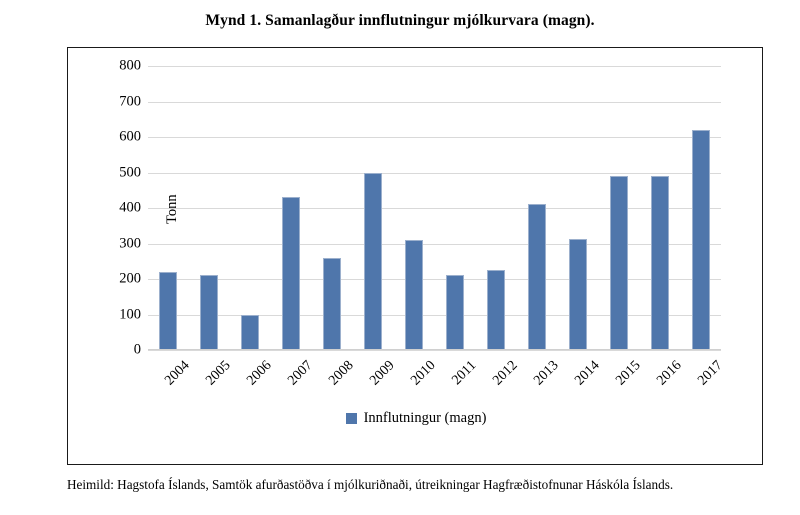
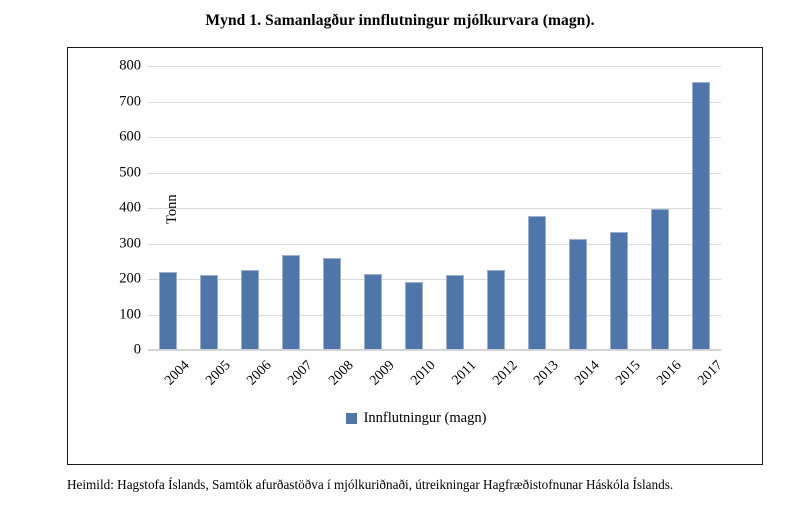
2006: 100 -> 220
2007: 430 -> 270
2009: 500 -> 210
2010: 310 -> 190
2013: 410 -> 380
2015: 490 -> 330
2016: 490 -> 400
2017: 620 -> 760
